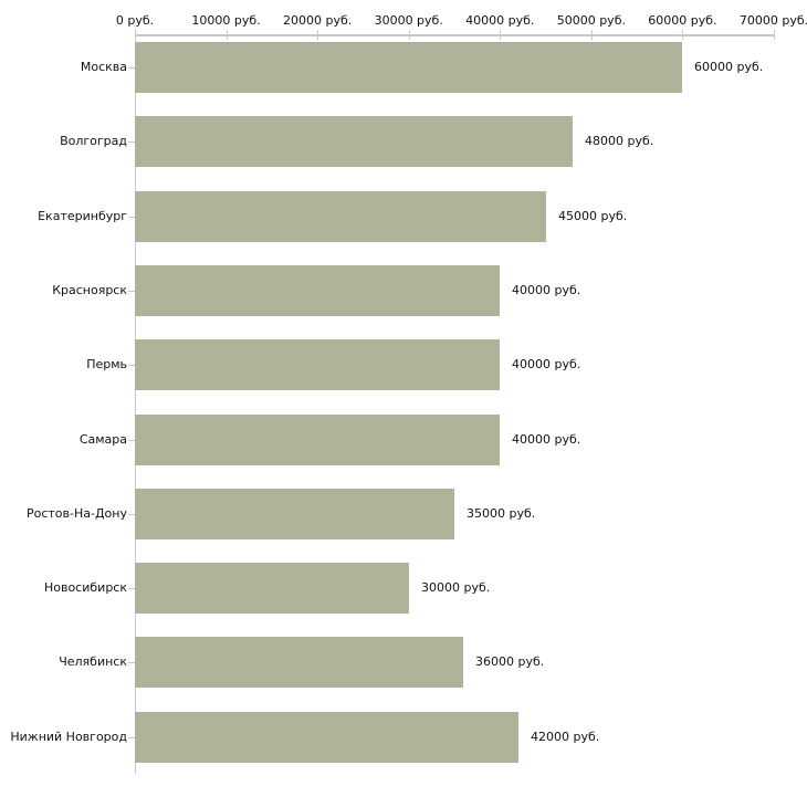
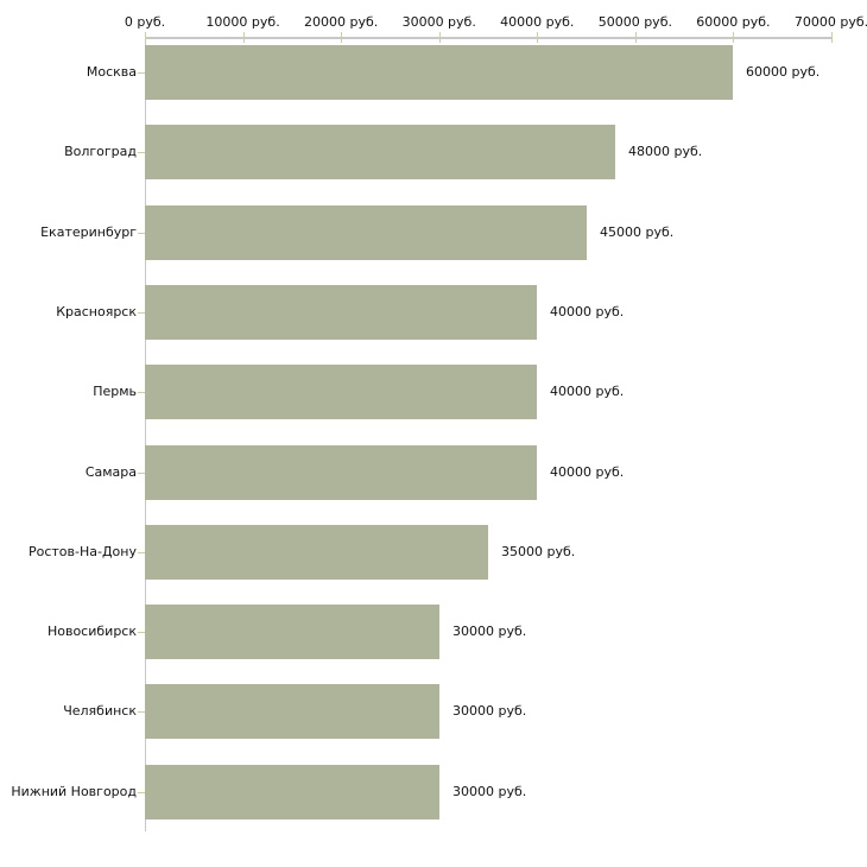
Челябинск: 36000 -> 30000
Нижний Новгород: 42000 -> 30000
